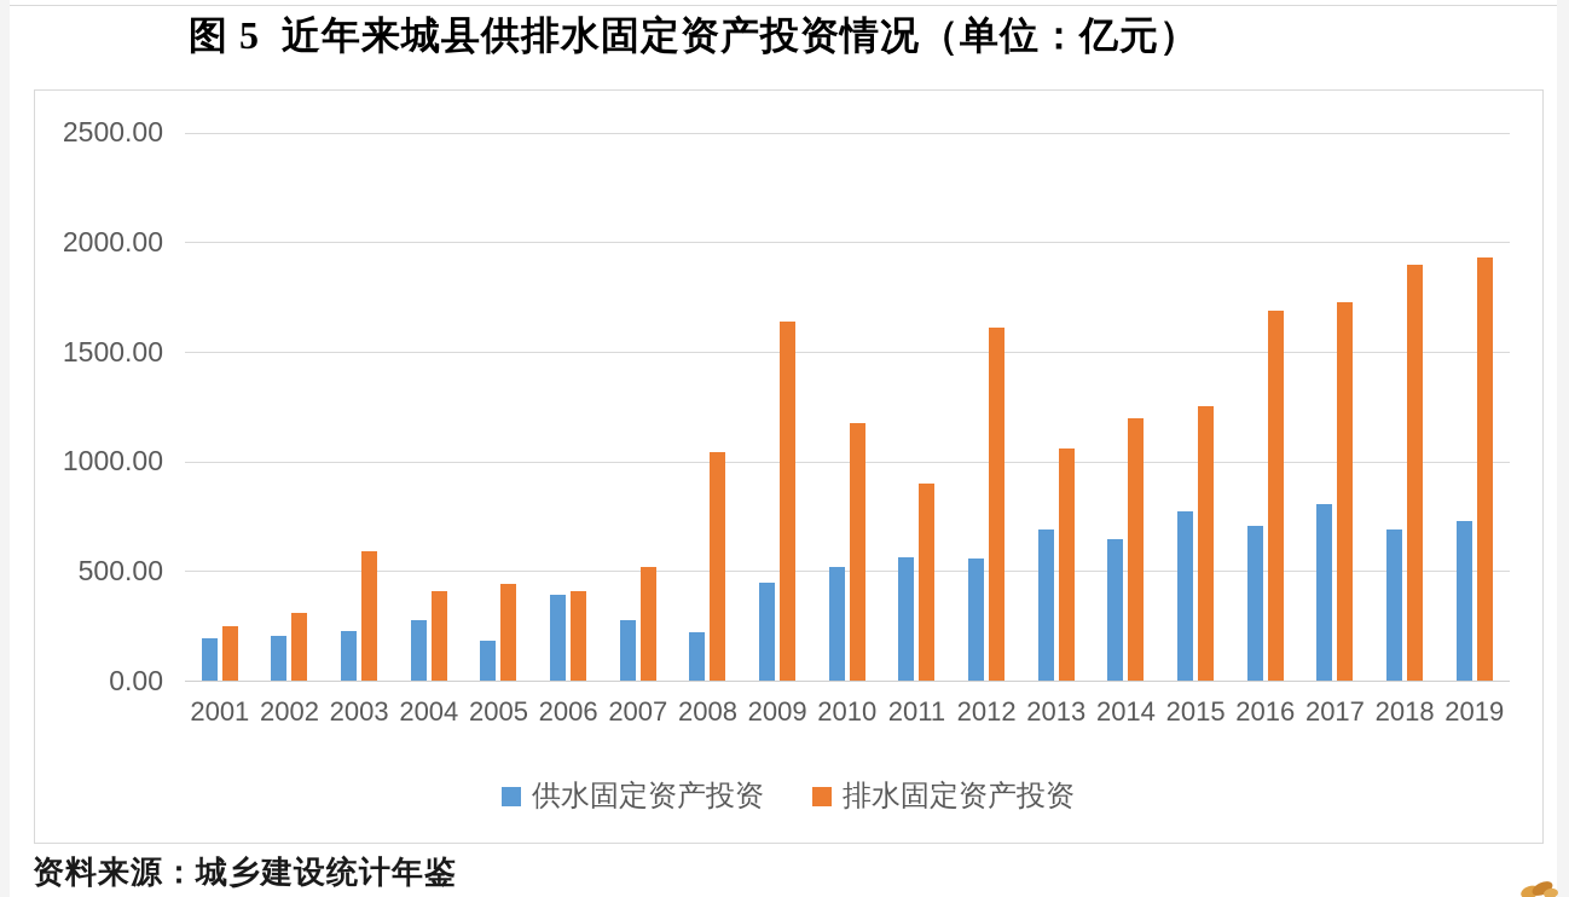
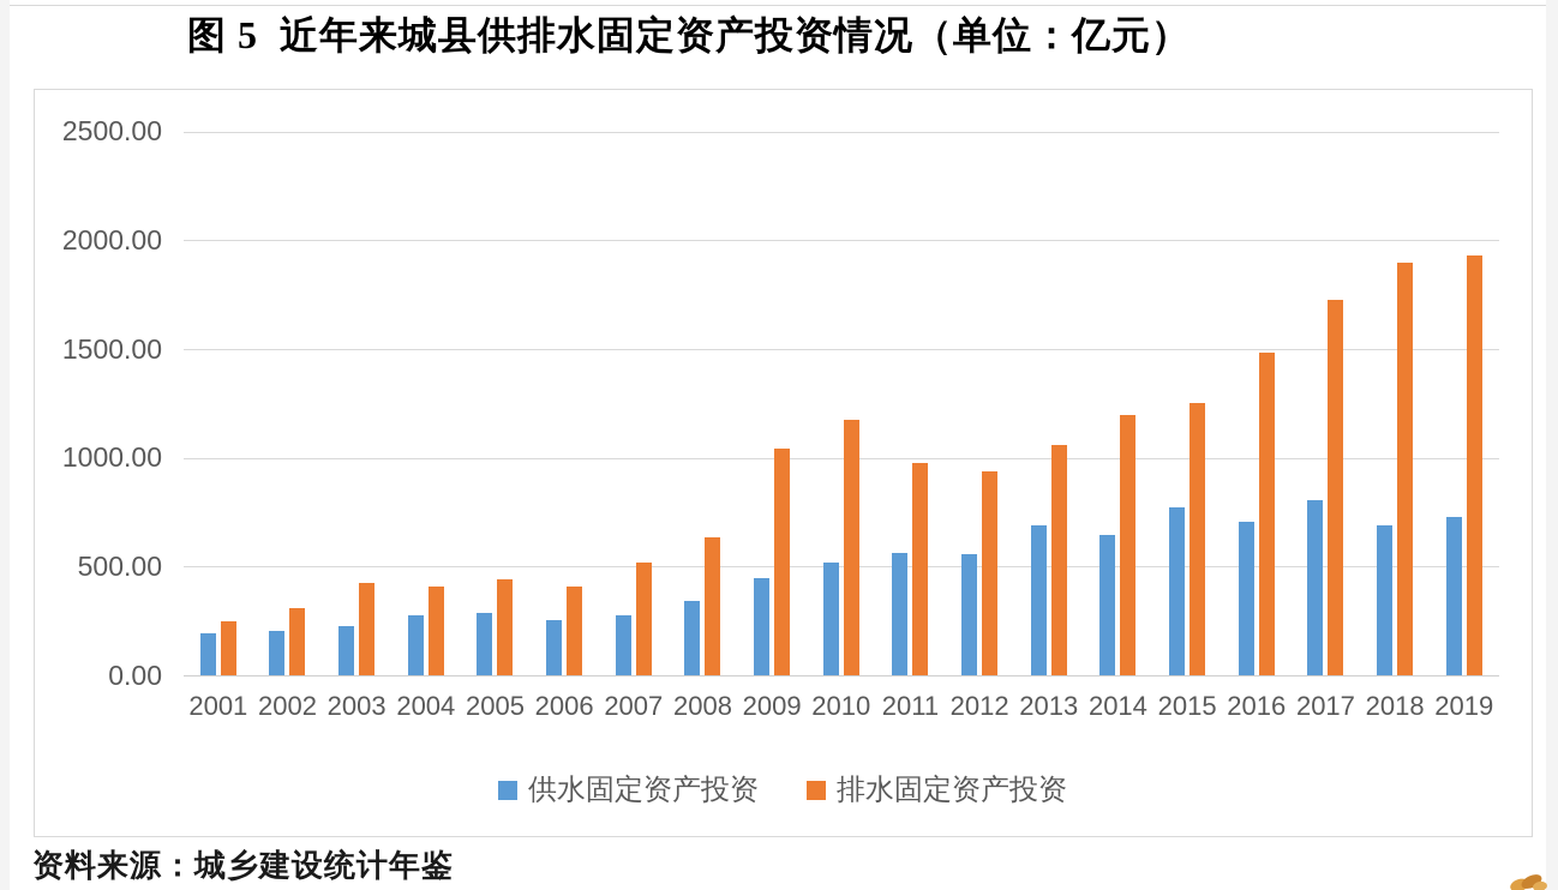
排水固定资产投资/2003: 590 -> 420
供水固定资产投资/2005: 180 -> 290
供水固定资产投资/2006: 390 -> 260
供水固定资产投资/2008: 220 -> 340
排水固定资产投资/2008: 1040 -> 640
排水固定资产投资/2009: 1640 -> 1040
排水固定资产投资/2011: 900 -> 980
排水固定资产投资/2012: 1610 -> 940
排水固定资产投资/2016: 1690 -> 1490
